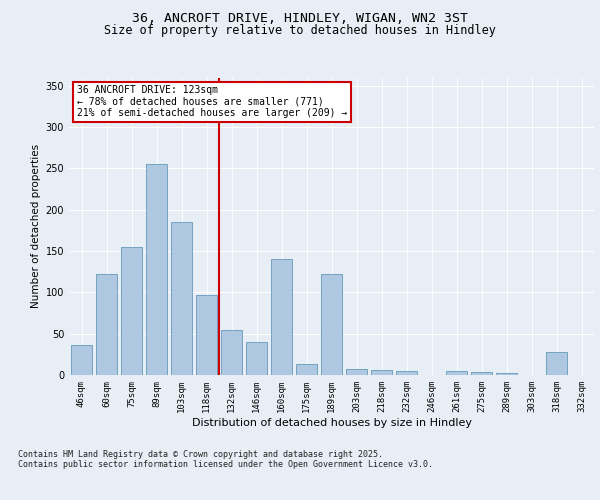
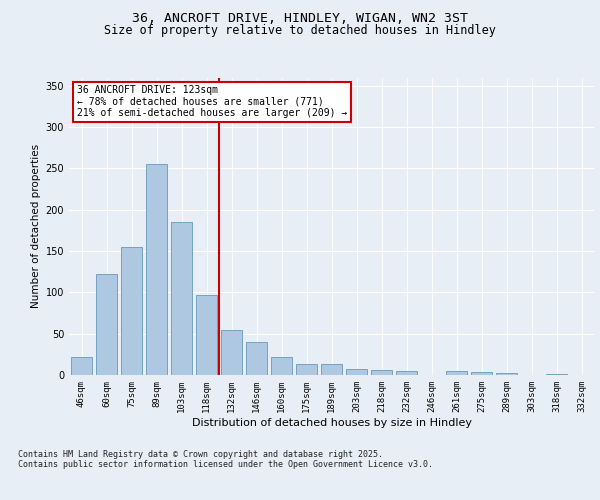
46sqm: 36 -> 22
160sqm: 140 -> 22
189sqm: 122 -> 13
318sqm: 28 -> 1
